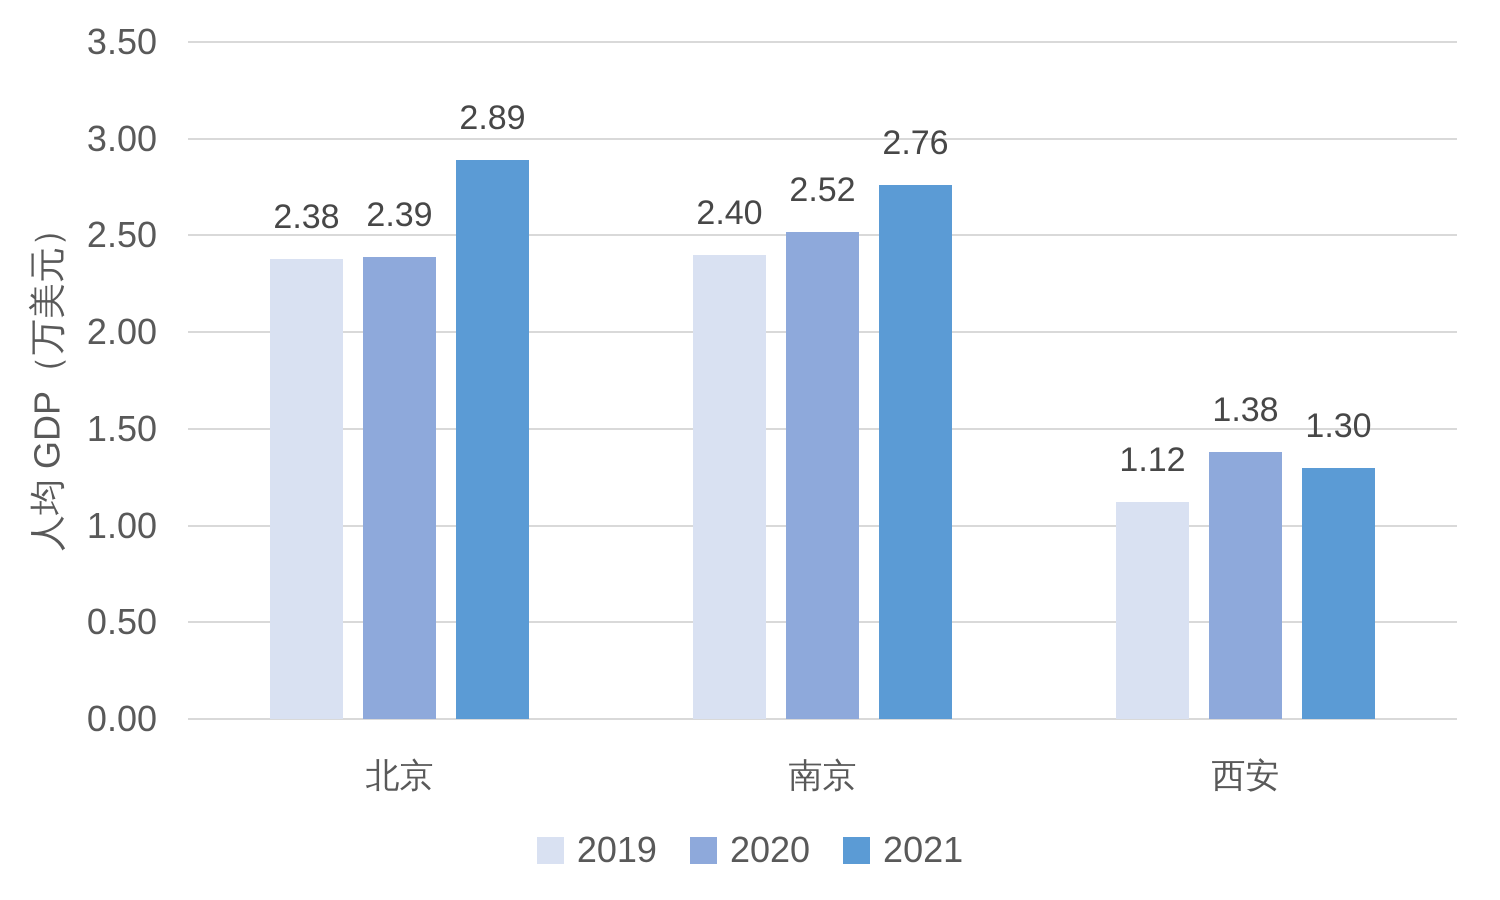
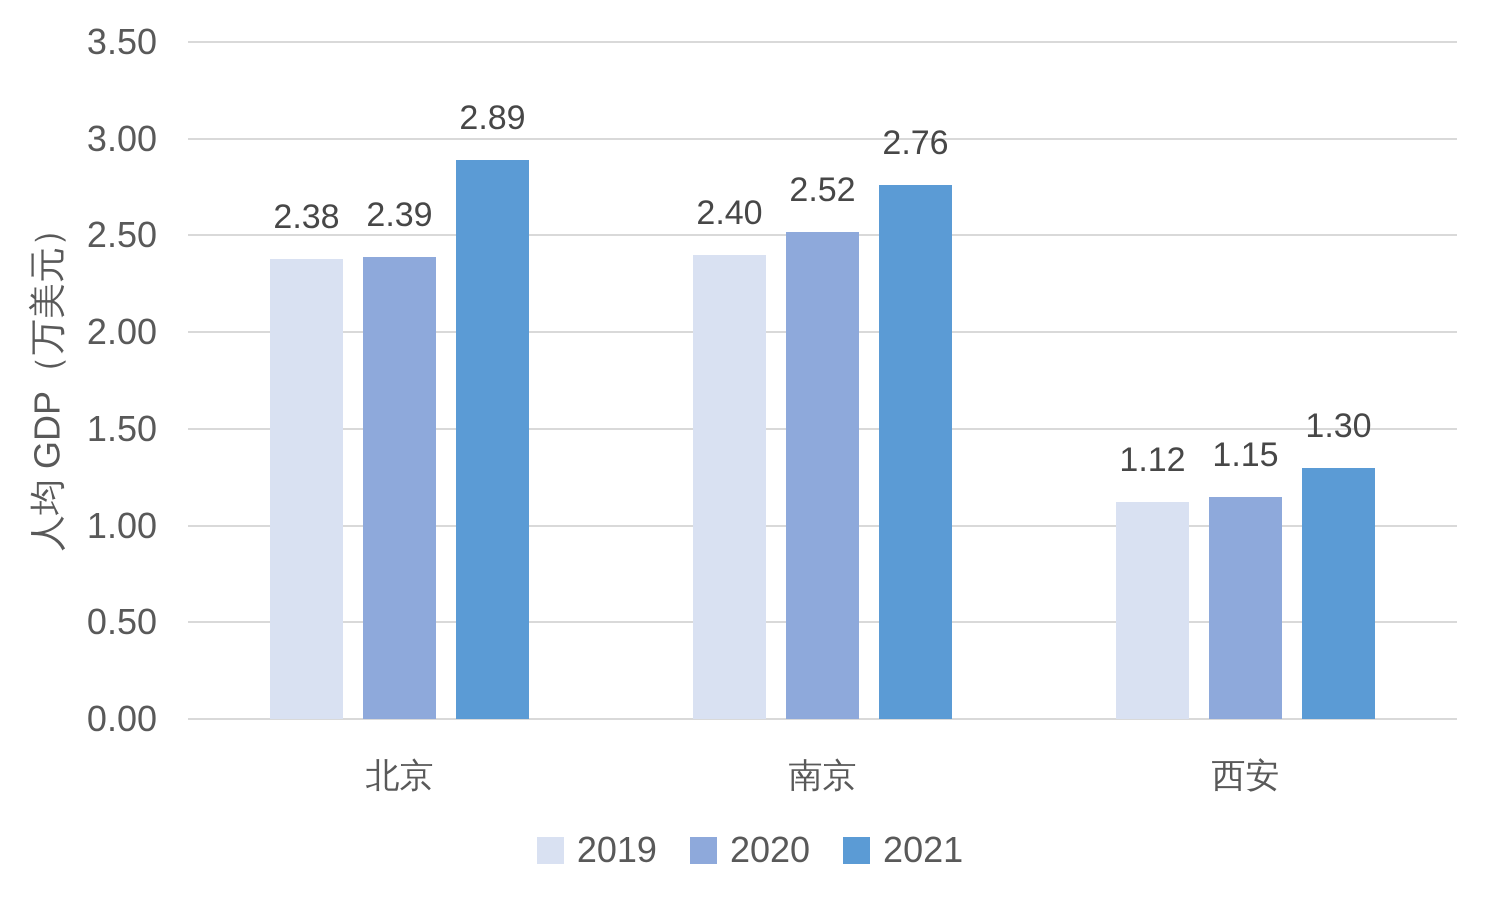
2020/西安: 1.38 -> 1.15
